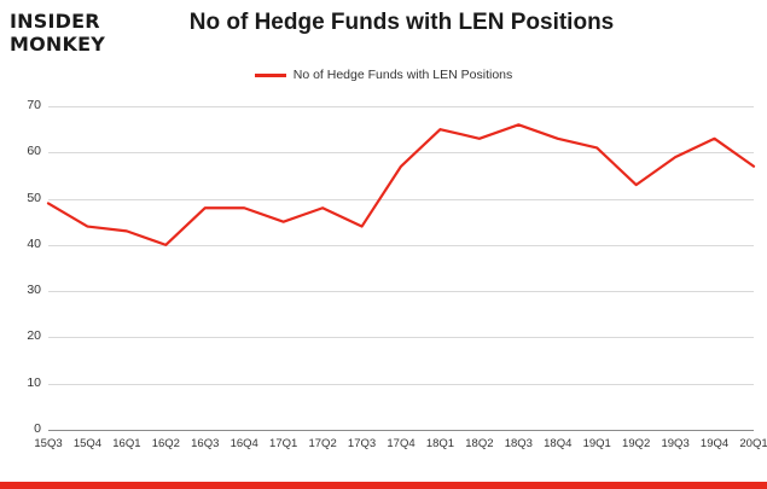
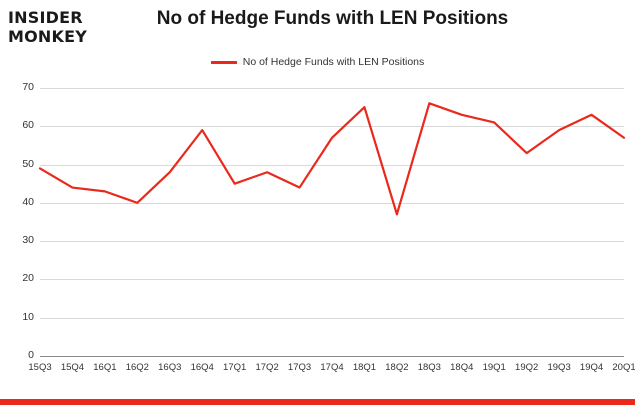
16Q4: 48 -> 59
18Q2: 63 -> 37
